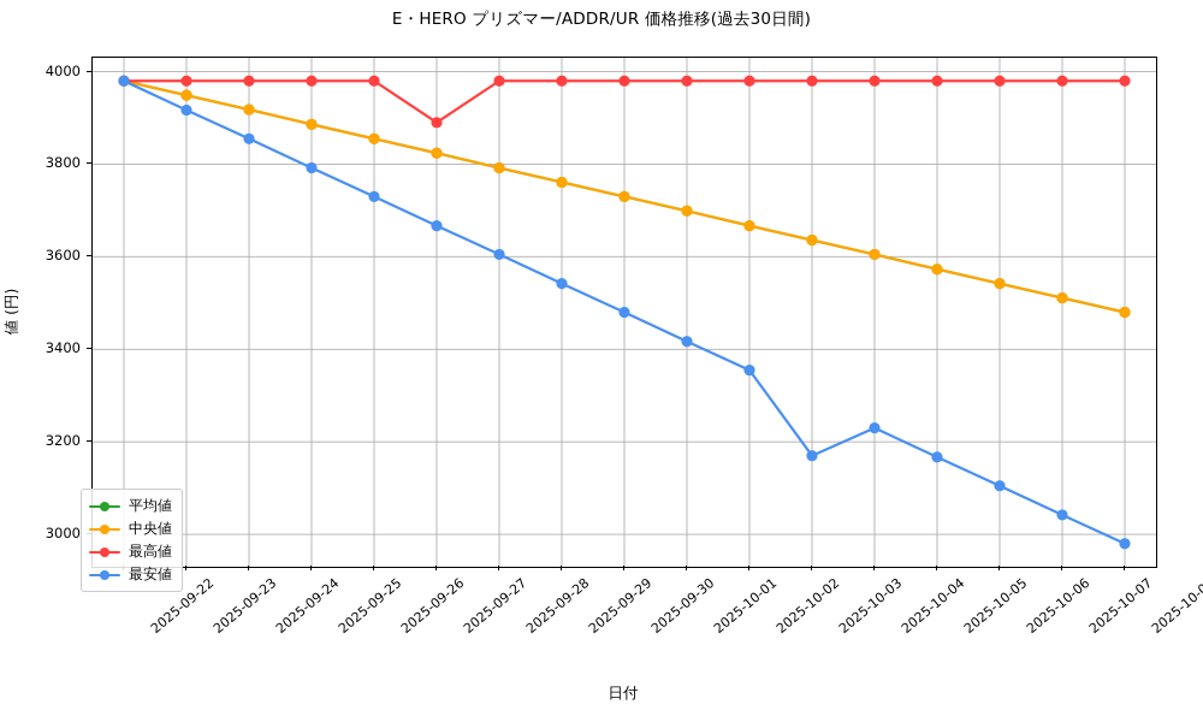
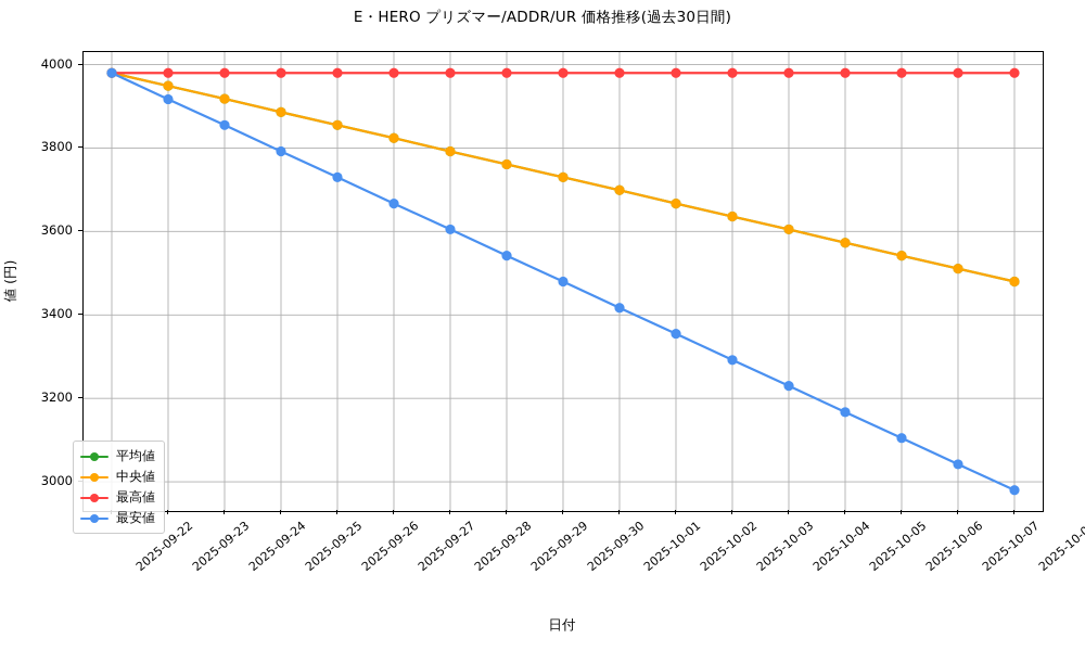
最高値/2025-09-27: 3890 -> 3980
最安値/2025-10-03: 3170 -> 3290
